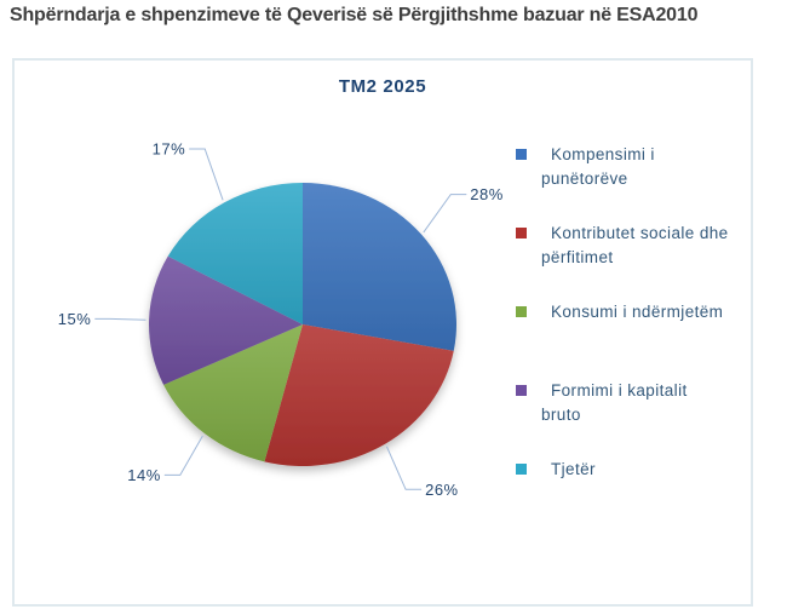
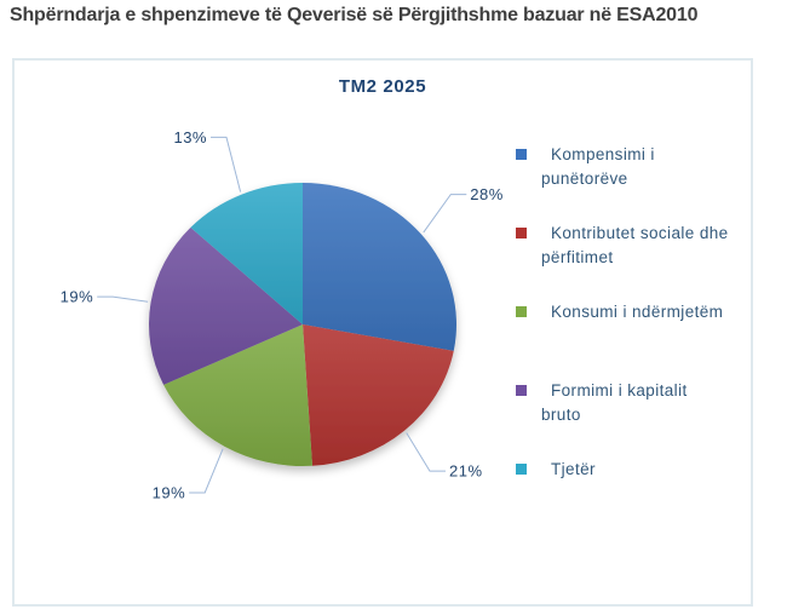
Kontributet sociale dhe përfitimet: 26% -> 21%
Konsumi i ndërmjetëm: 14% -> 19%
Formimi i kapitalit bruto: 15% -> 19%
Tjetër: 17% -> 13%
